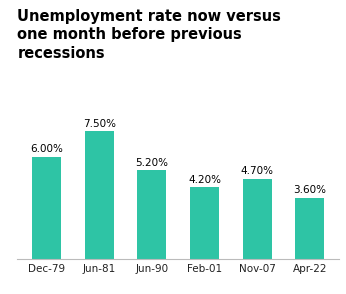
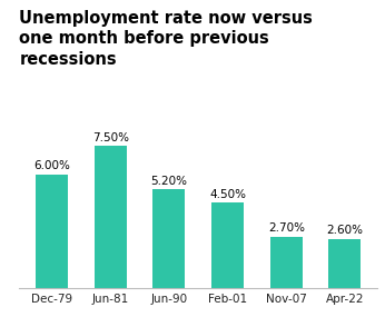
Feb-01: 4.20% -> 4.50%
Nov-07: 4.70% -> 2.70%
Apr-22: 3.60% -> 2.60%
